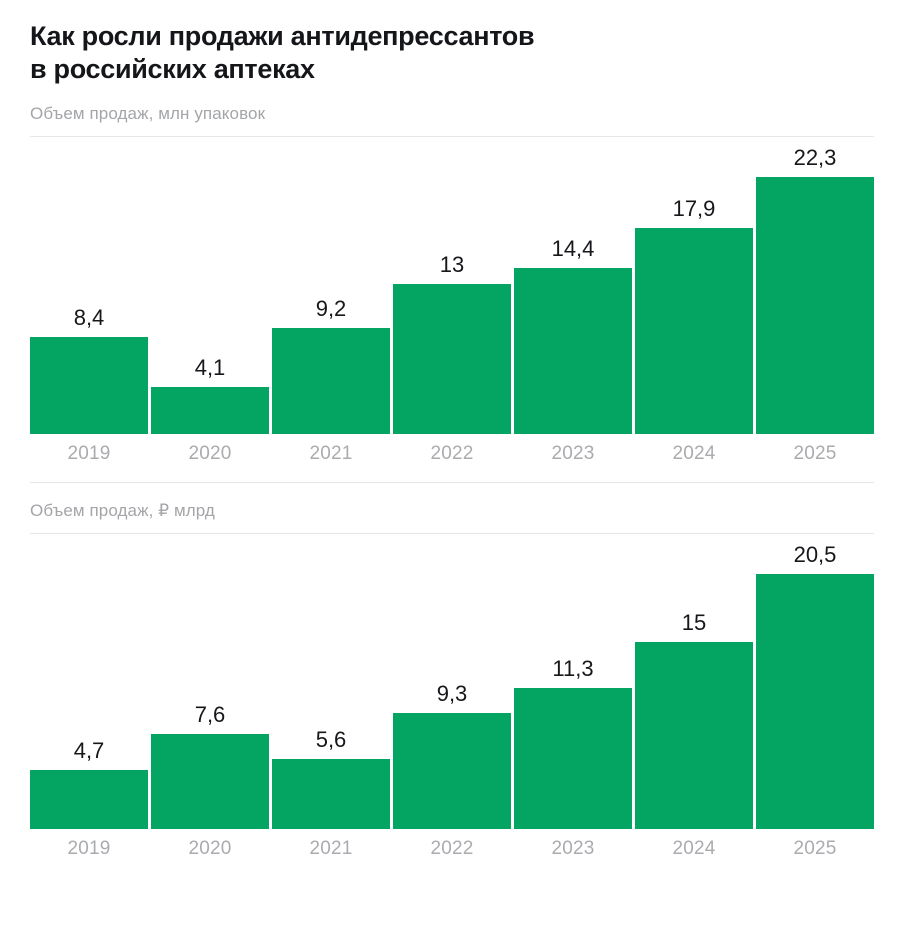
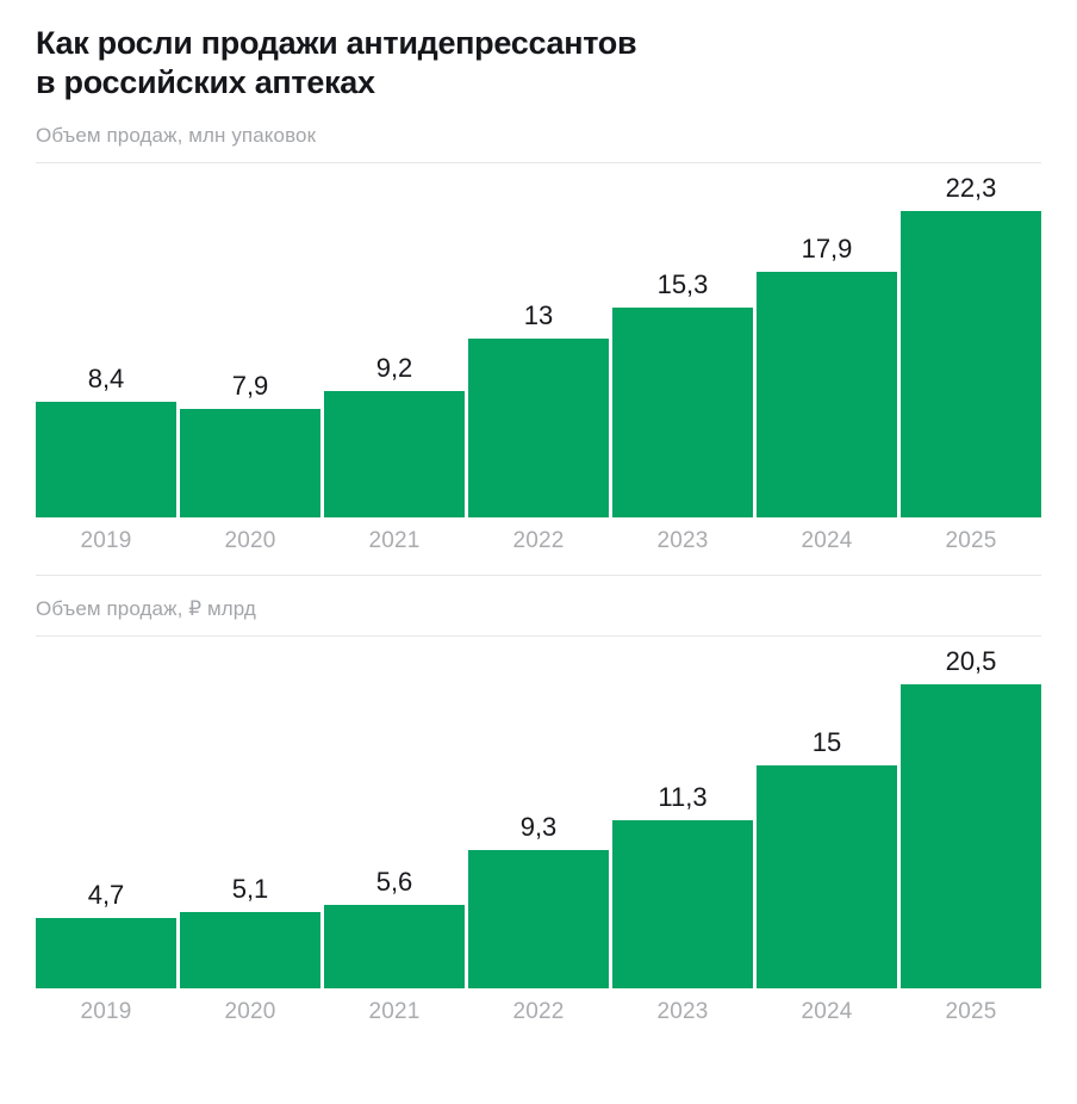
Объем продаж, млн упаковок/2020: 4,1 -> 7,9
Объем продаж, млн упаковок/2023: 14,4 -> 15,3
Объем продаж, ₽ млрд/2020: 7,6 -> 5,1
